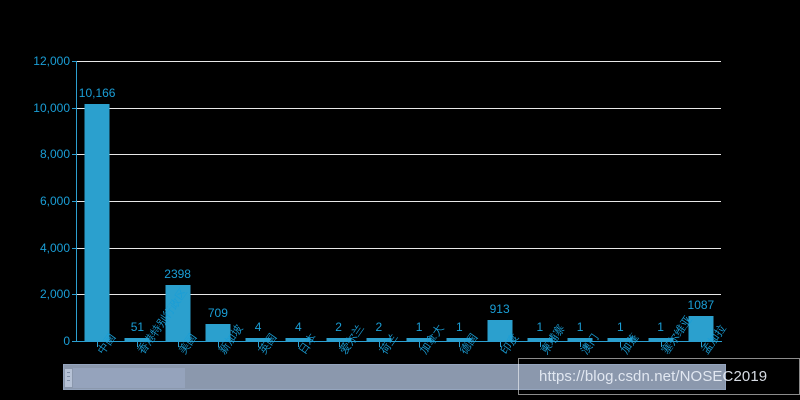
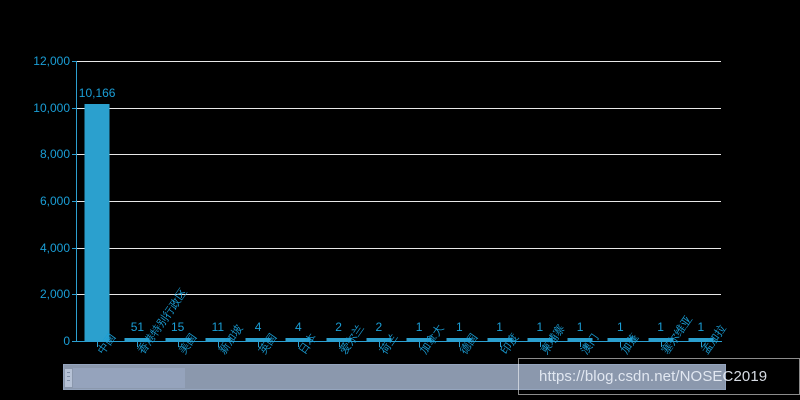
美国: 2398 -> 15
新加坡: 709 -> 11
印度: 913 -> 1
孟加拉: 1087 -> 1
